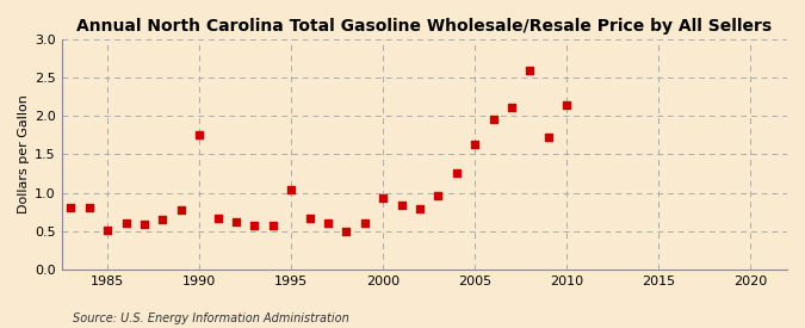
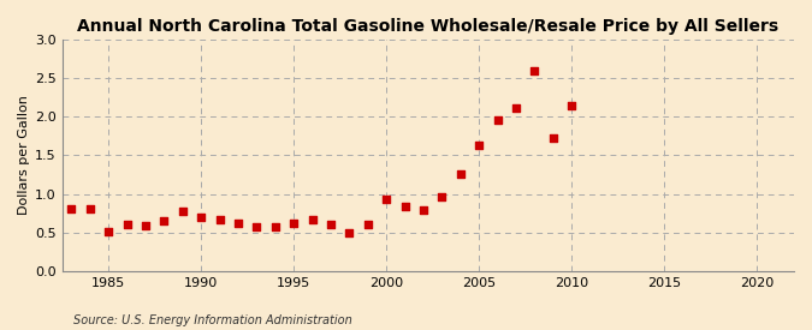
1990: 1.76 -> 0.70
1995: 1.04 -> 0.62
